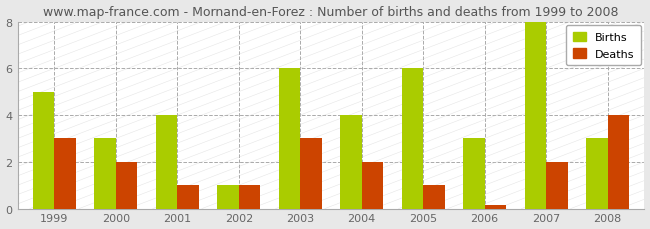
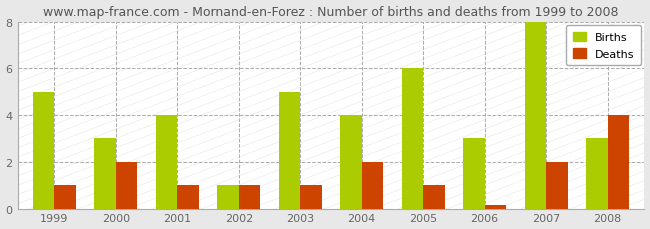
Deaths/1999: 3.00 -> 1.00
Births/2003: 6 -> 5
Deaths/2003: 3.00 -> 1.00
